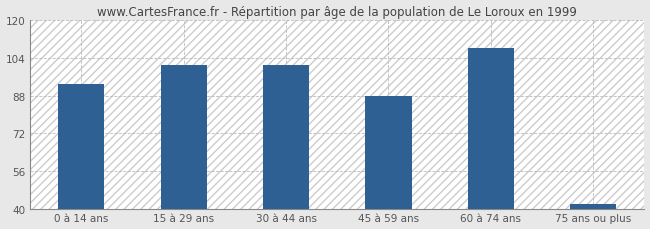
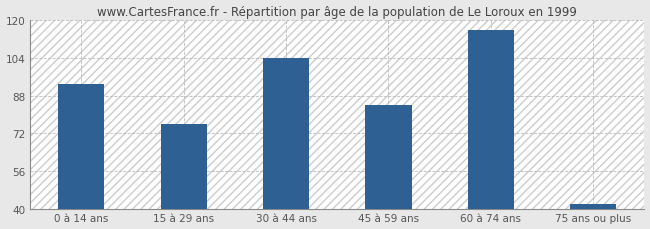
15 à 29 ans: 101 -> 76
30 à 44 ans: 101 -> 104
45 à 59 ans: 88 -> 84
60 à 74 ans: 108 -> 116
